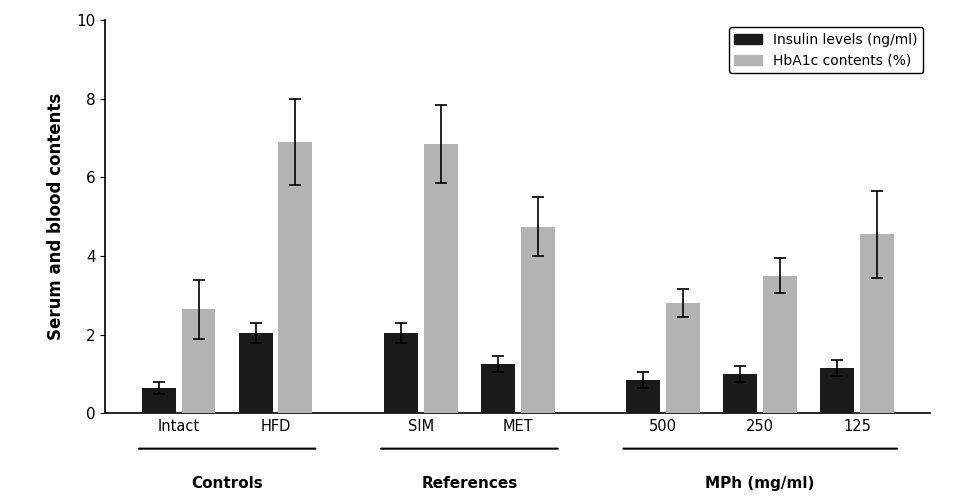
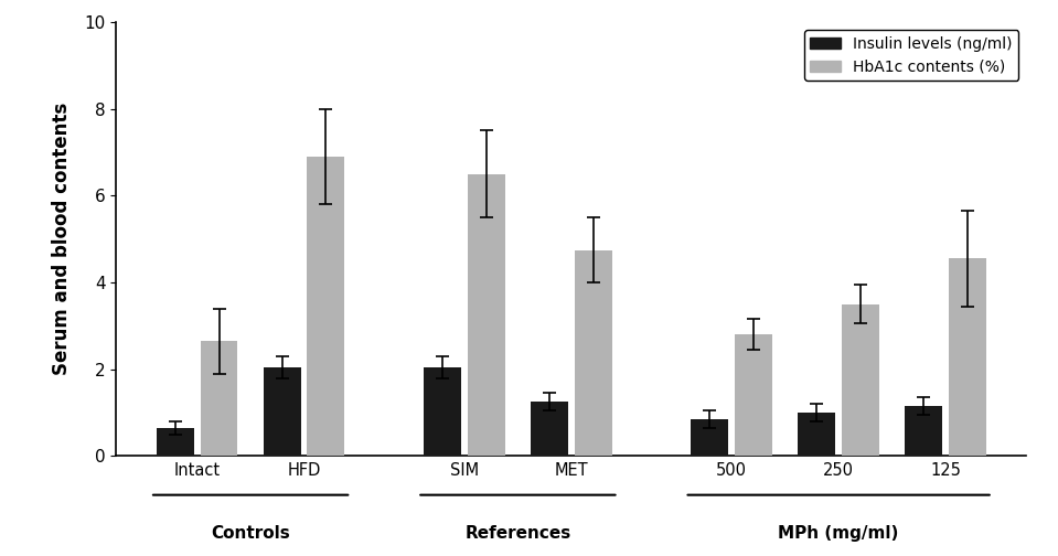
HbA1c contents (%)/SIM: 6.85 -> 6.50
